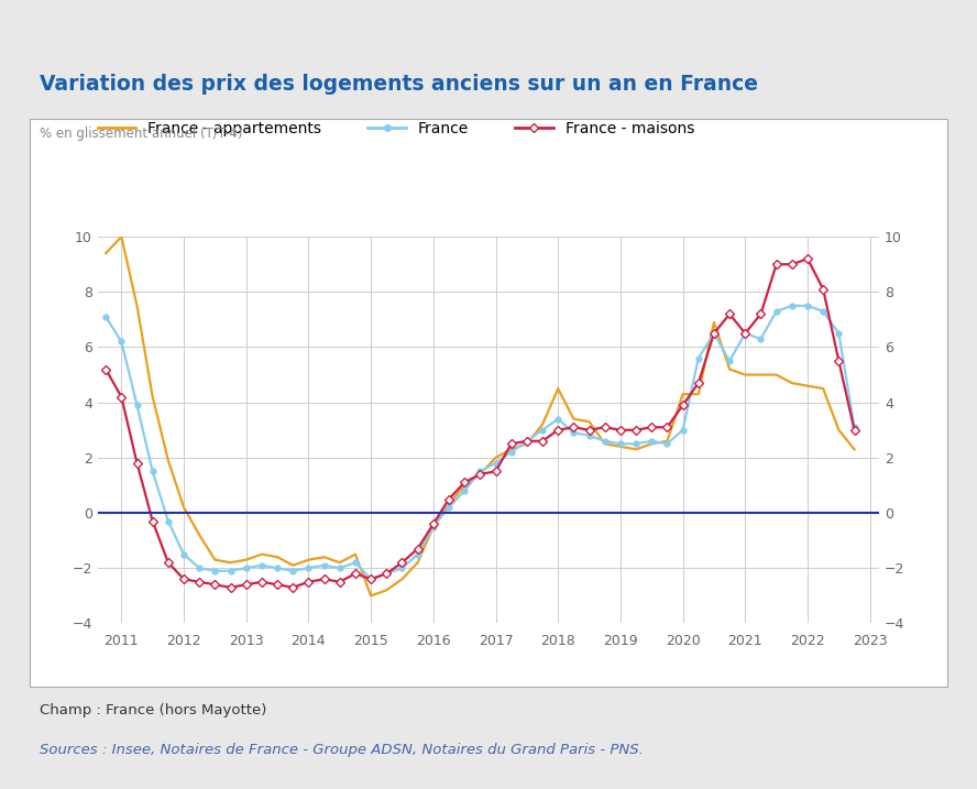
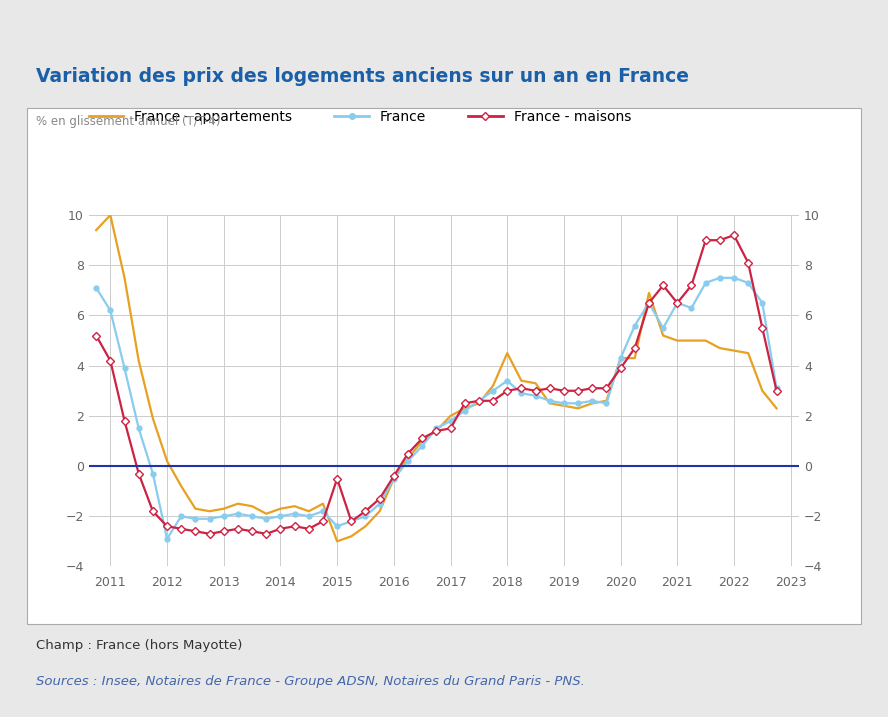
France/2012: -1.5 -> -2.9
France - maisons/2015: -2.4 -> -0.5
France/2020: 3.0 -> 4.3
